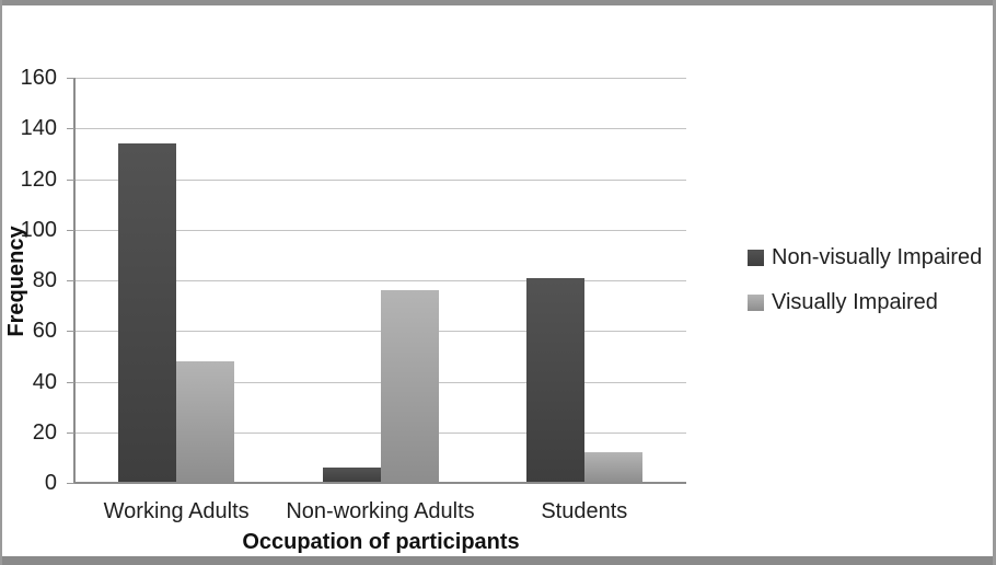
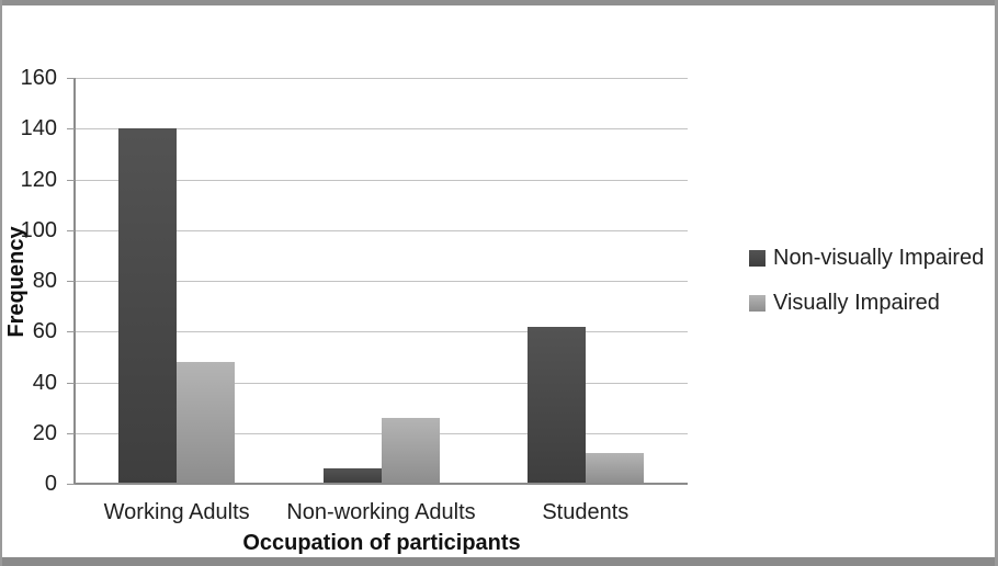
Non-visually Impaired/Working Adults: 134 -> 140
Visually Impaired/Non-working Adults: 76 -> 26
Non-visually Impaired/Students: 81 -> 62
